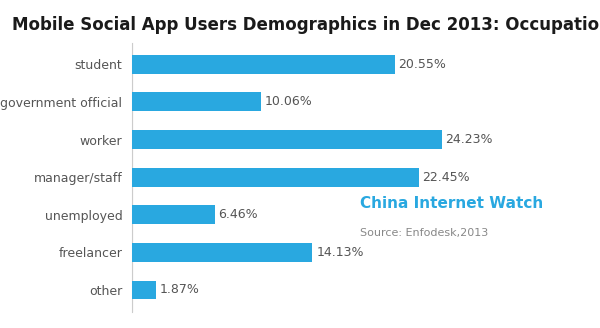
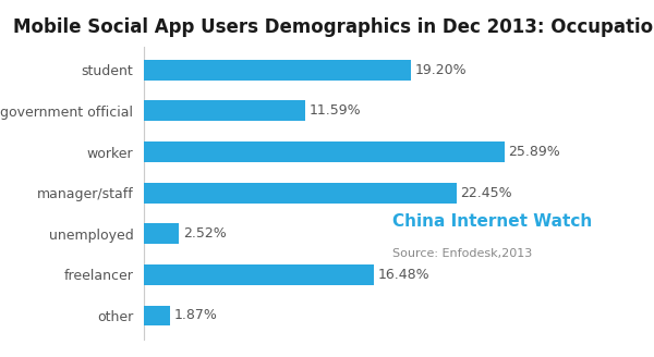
student: 20.55% -> 19.20%
government official: 10.06% -> 11.59%
worker: 24.23% -> 25.89%
unemployed: 6.46% -> 2.52%
freelancer: 14.13% -> 16.48%
